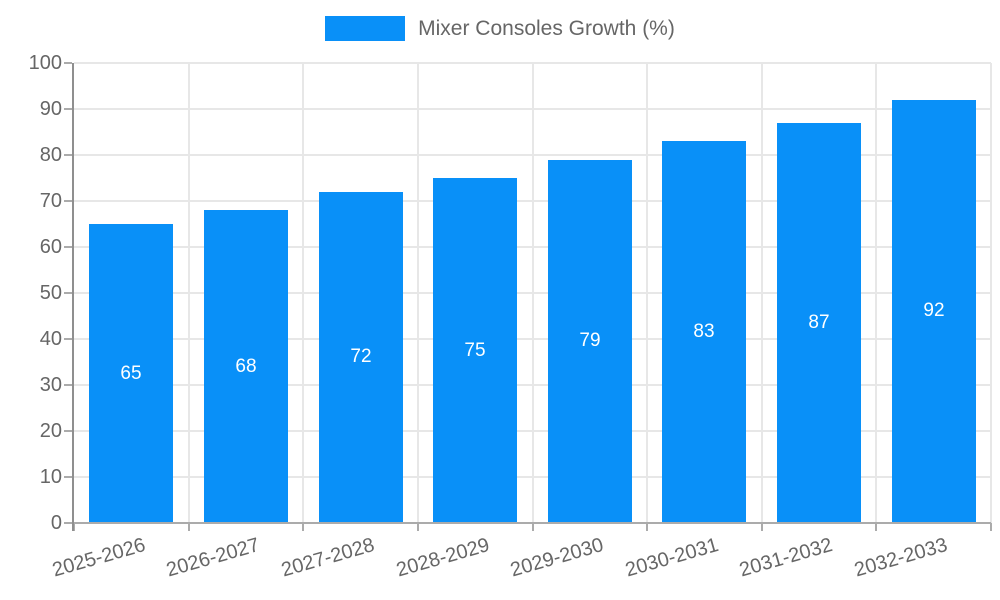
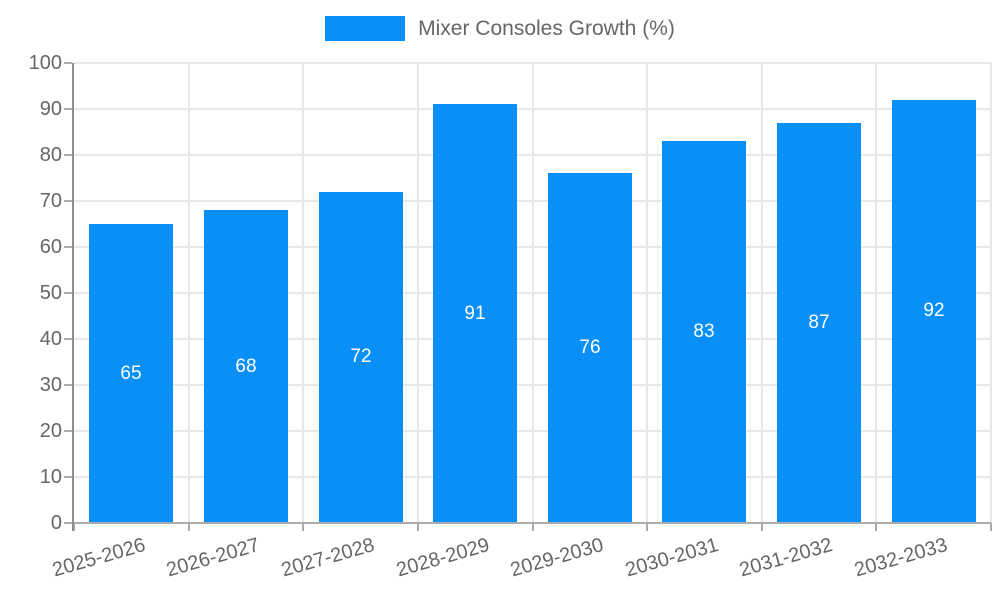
2028-2029: 75 -> 91
2029-2030: 79 -> 76
